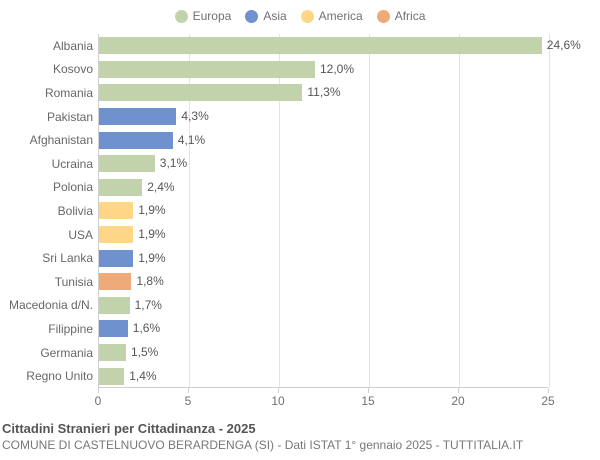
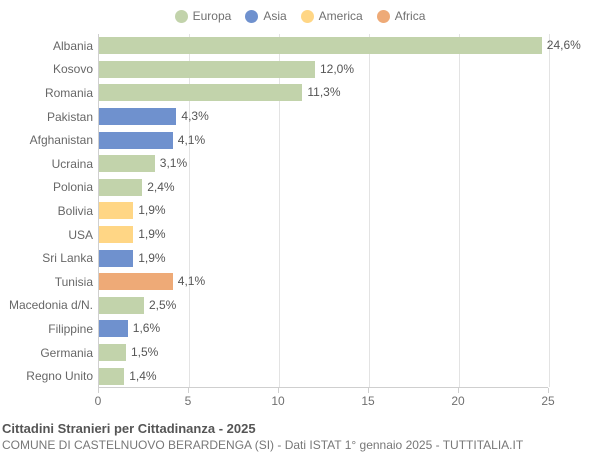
Tunisia: 1,8% -> 4,1%
Macedonia d/N.: 1,7% -> 2,5%
